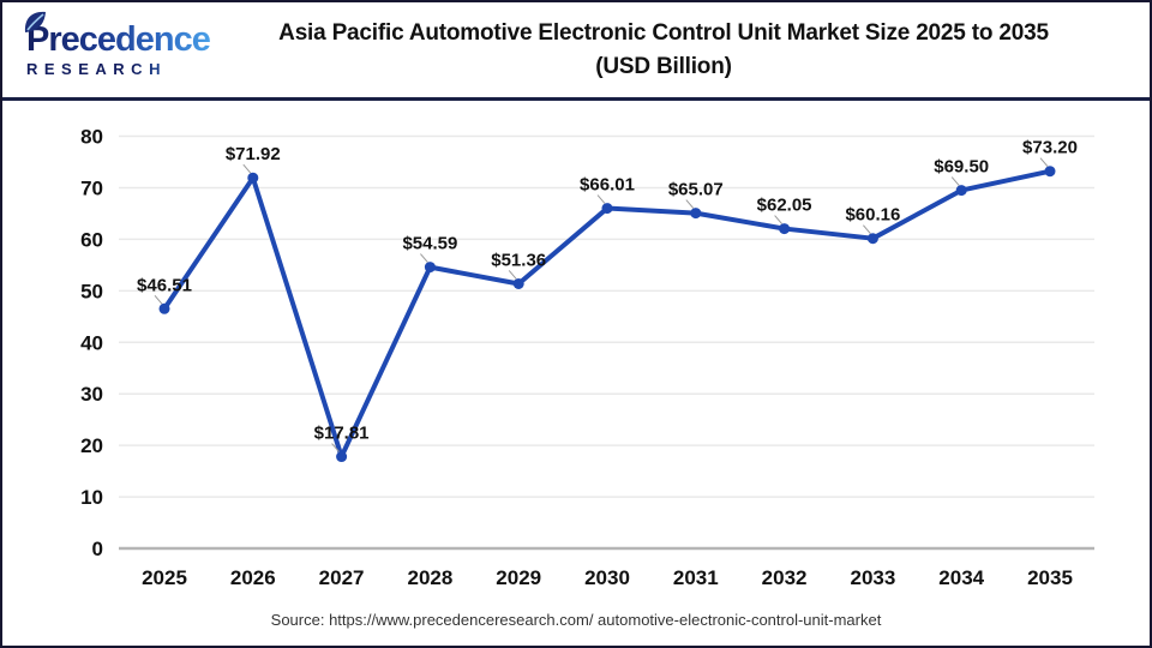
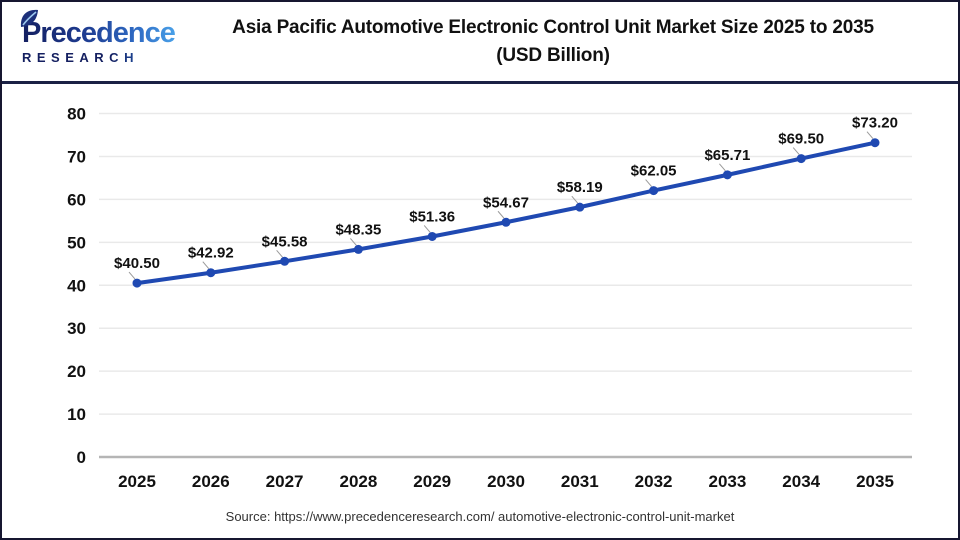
2025: $46.51 -> $40.50
2026: $71.92 -> $42.92
2027: $17.81 -> $45.58
2028: $54.59 -> $48.35
2030: $66.01 -> $54.67
2031: $65.07 -> $58.19
2033: $60.16 -> $65.71
